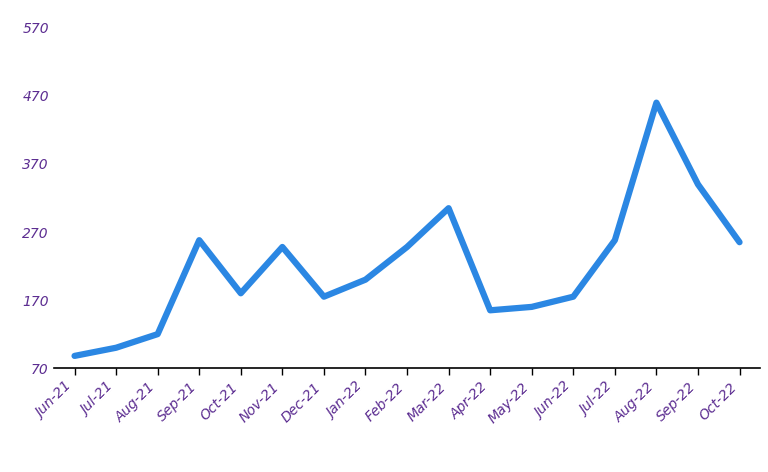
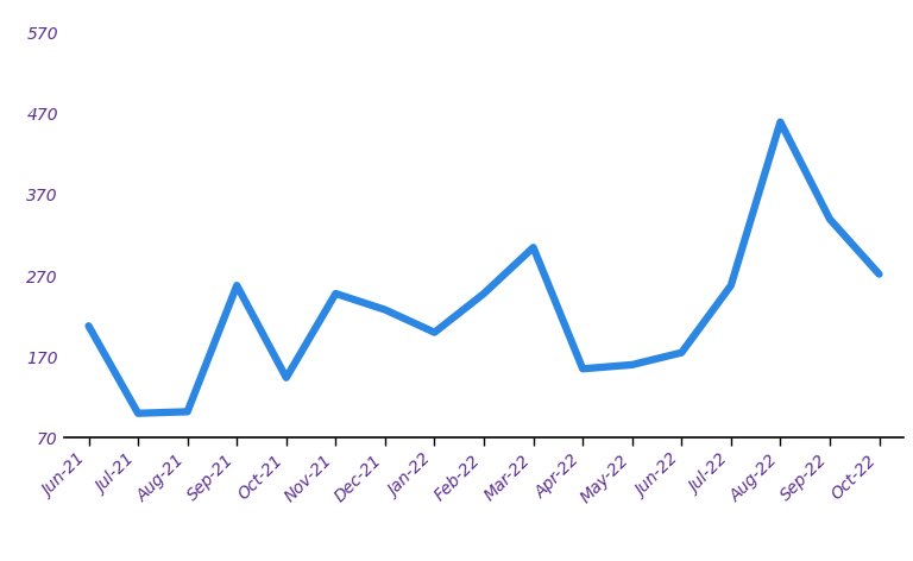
Jun-21: 88 -> 208
Aug-21: 120 -> 102
Oct-21: 180 -> 144
Dec-21: 175 -> 228
Oct-22: 255 -> 272
